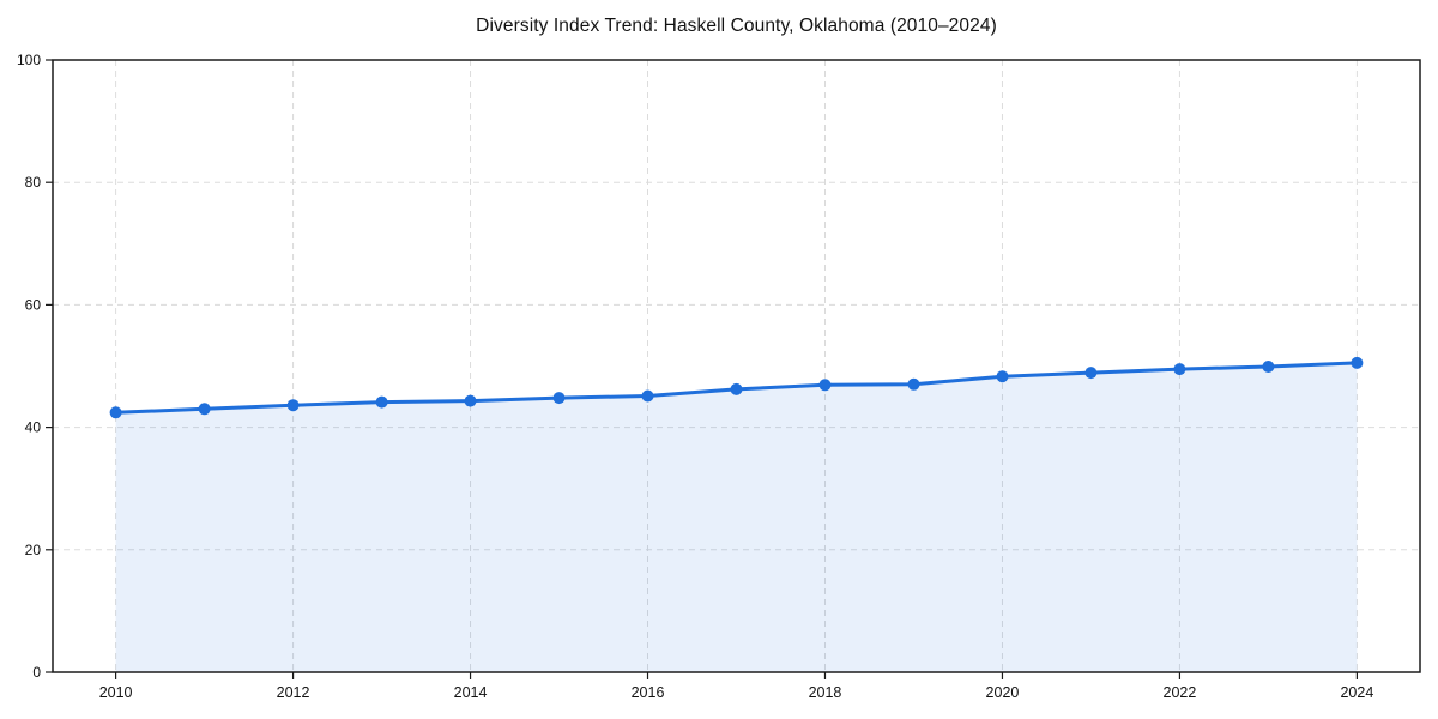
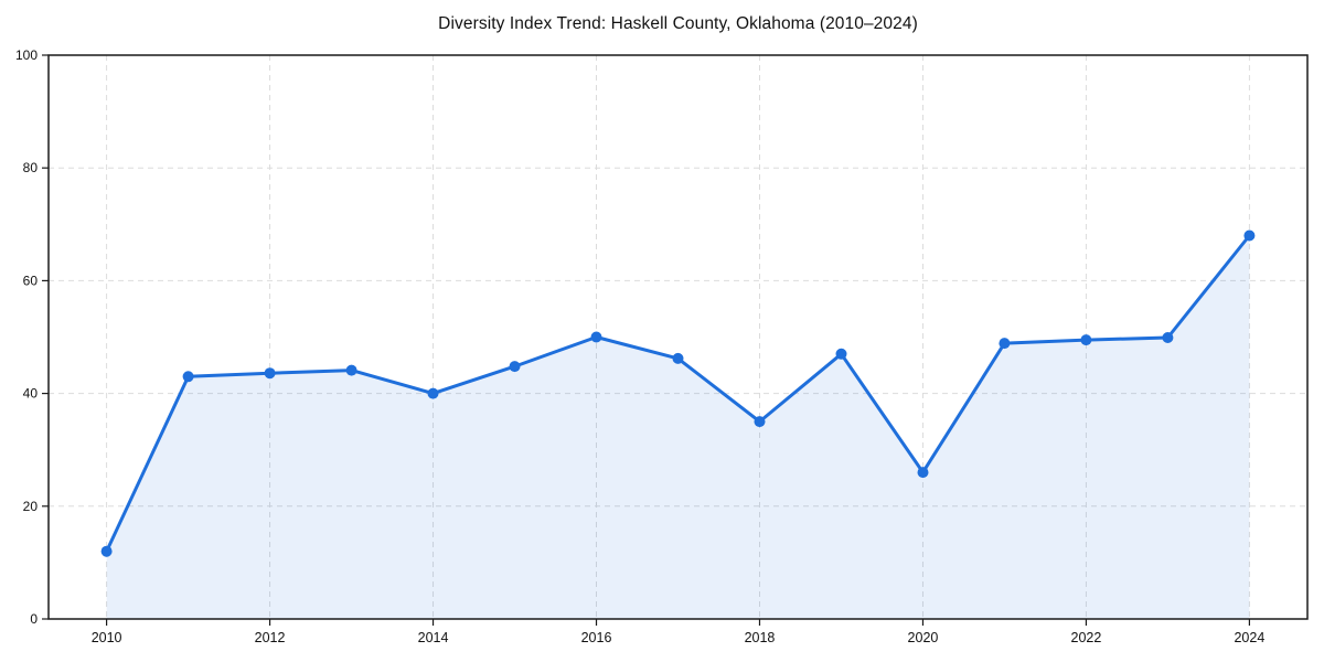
2010: 42 -> 12
2014: 44 -> 40
2016: 45 -> 50
2018: 47 -> 35
2020: 48 -> 26
2024: 50 -> 68
